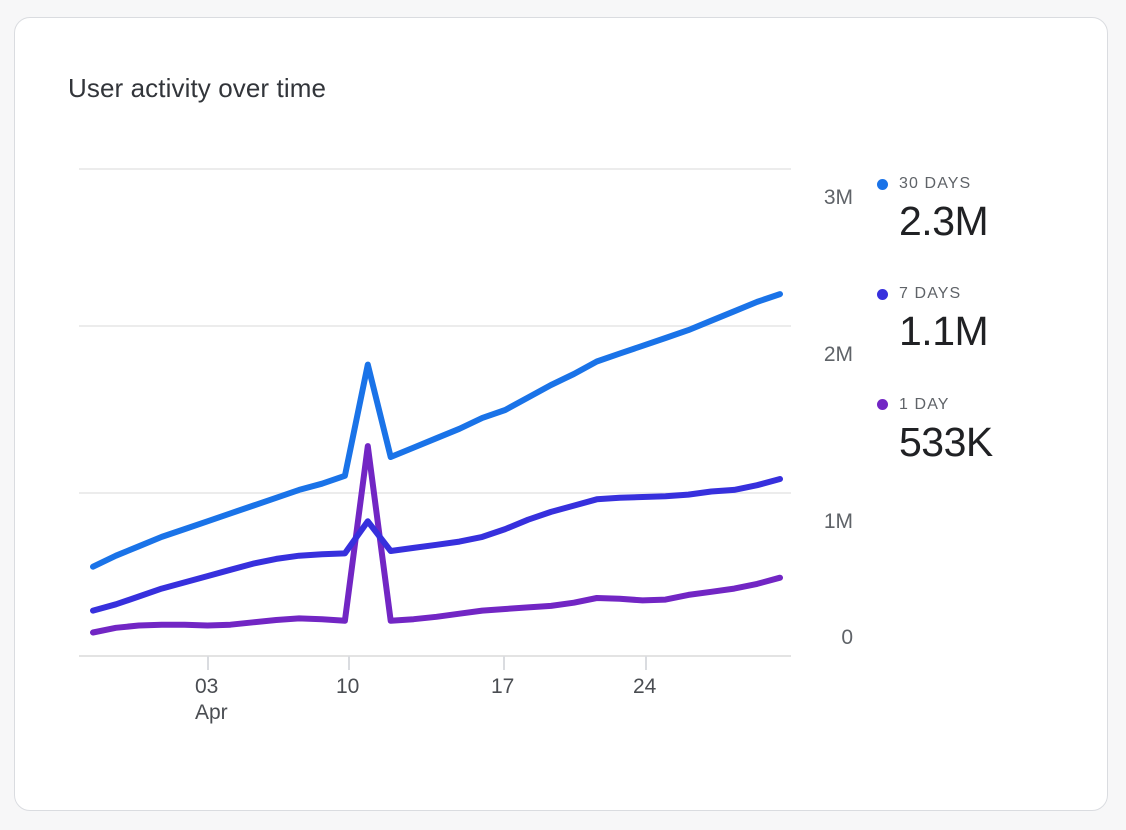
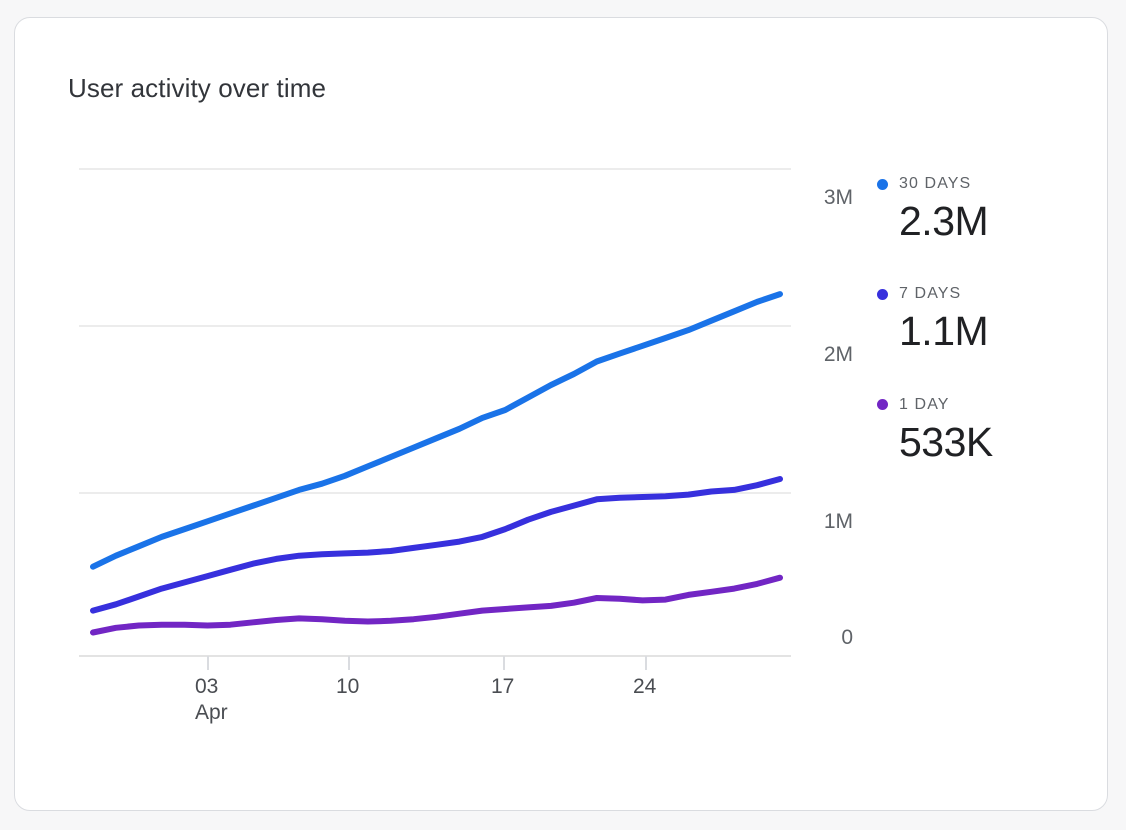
30 DAYS/Apr 10: 1.86M -> 1.21M
7 DAYS/Apr 10: 0.86M -> 0.66M
1 DAY/Apr 10: 1.34M -> 0.22M
